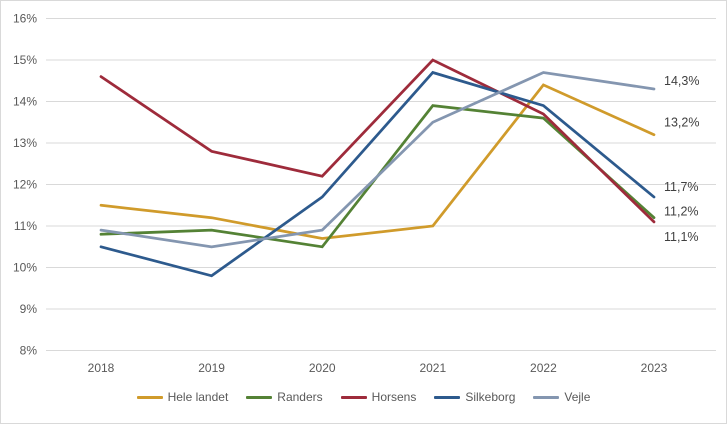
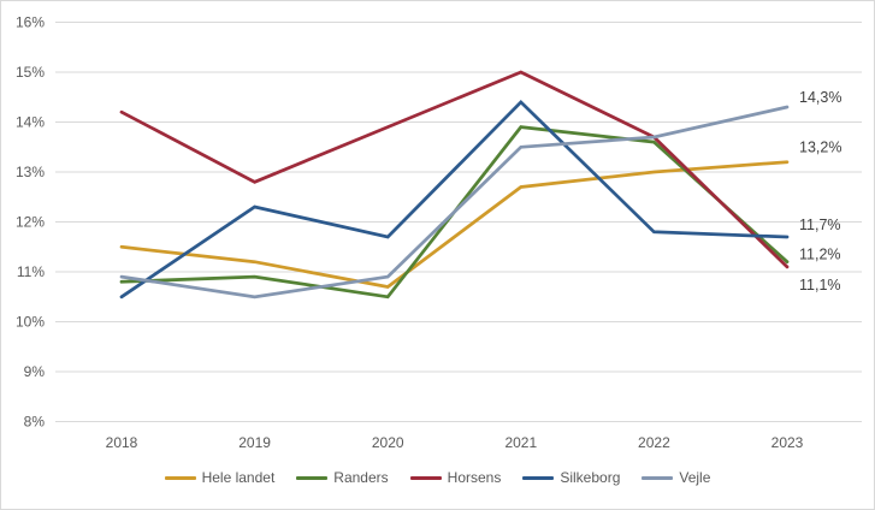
Horsens/2018: 14.6% -> 14.2%
Silkeborg/2019: 9.8% -> 12.3%
Horsens/2020: 12.2% -> 13.9%
Hele landet/2021: 11.0% -> 12.7%
Silkeborg/2021: 14.7% -> 14.4%
Hele landet/2022: 14.4% -> 13.0%
Silkeborg/2022: 13.9% -> 11.8%
Vejle/2022: 14.7% -> 13.7%
